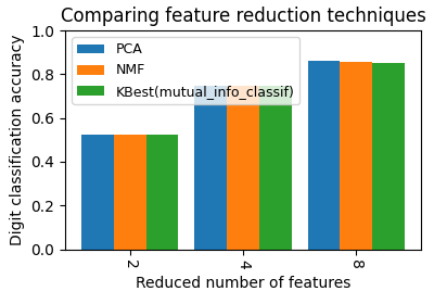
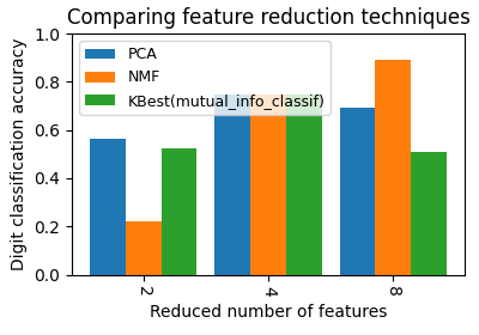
PCA/2: 0.526 -> 0.565
NMF/2: 0.524 -> 0.220
PCA/8: 0.860 -> 0.690
NMF/8: 0.854 -> 0.890
KBest(mutual_info_classif)/8: 0.852 -> 0.510
